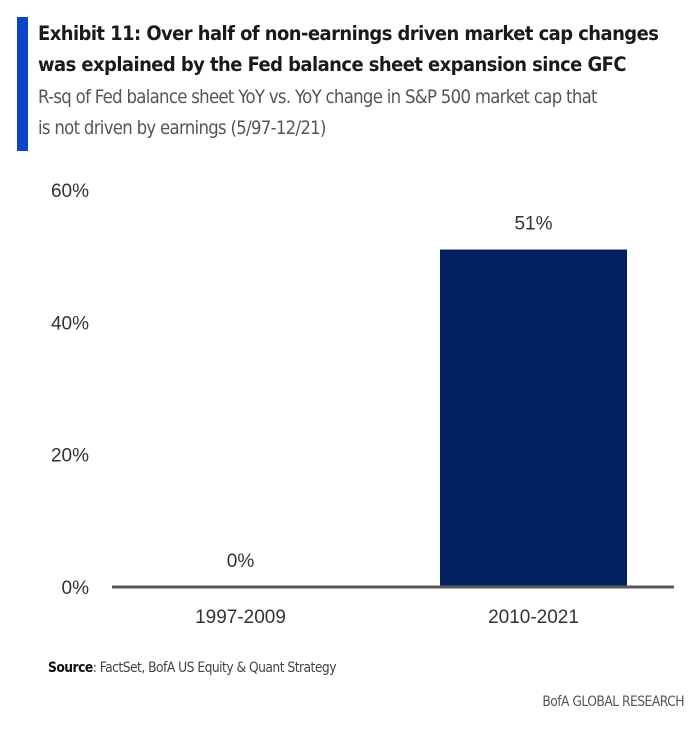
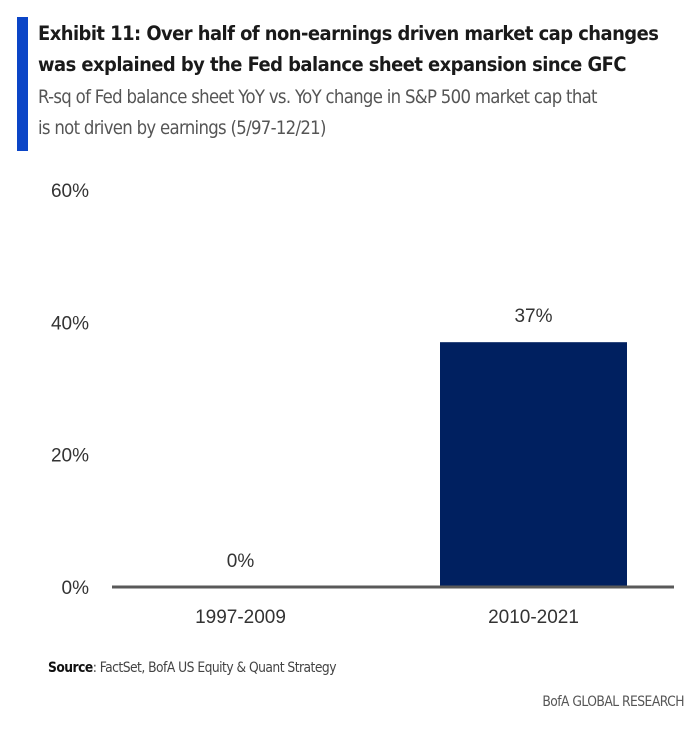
2010-2021: 51% -> 37%
